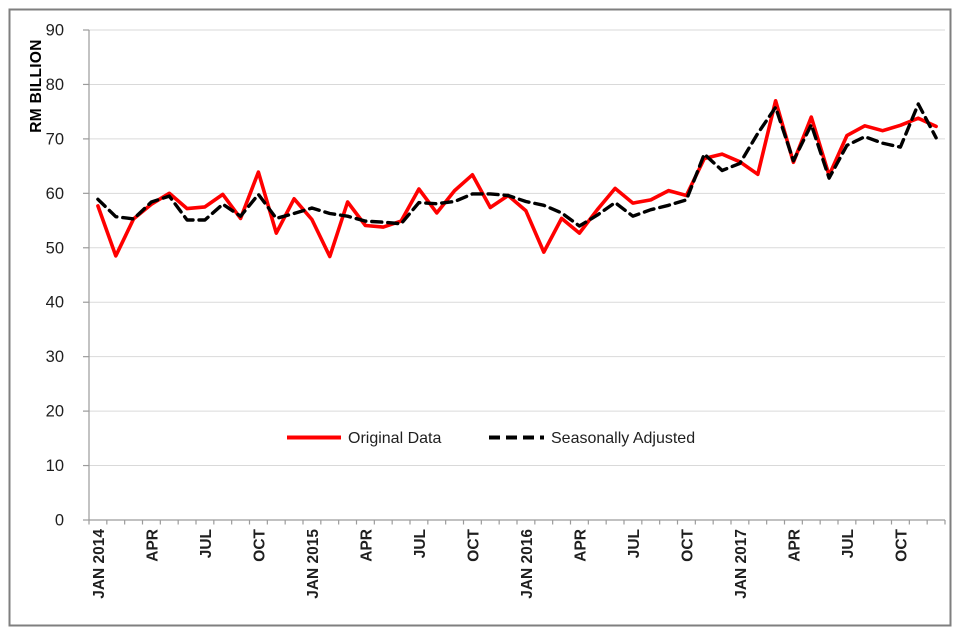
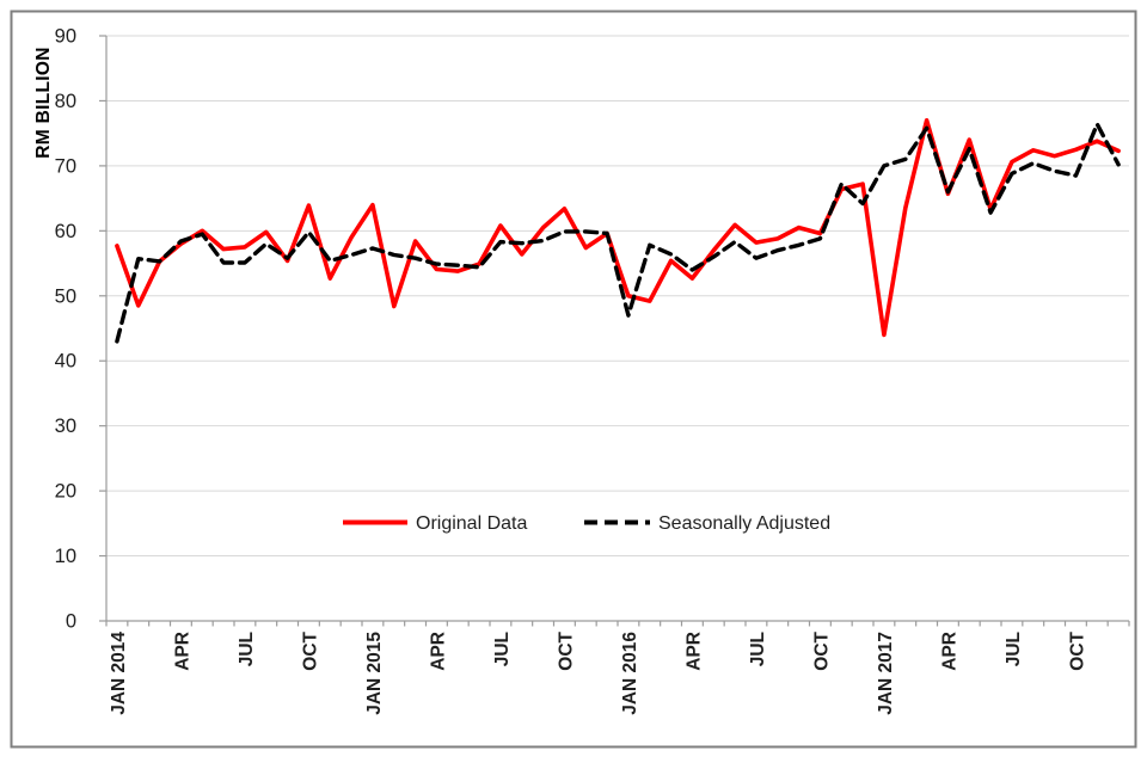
Seasonally Adjusted/JAN 2014: 59 -> 43
Original Data/JAN 2015: 55 -> 64
Original Data/JAN 2016: 57 -> 50
Seasonally Adjusted/JAN 2016: 58 -> 47
Original Data/JAN 2017: 66 -> 44
Seasonally Adjusted/JAN 2017: 66 -> 70
